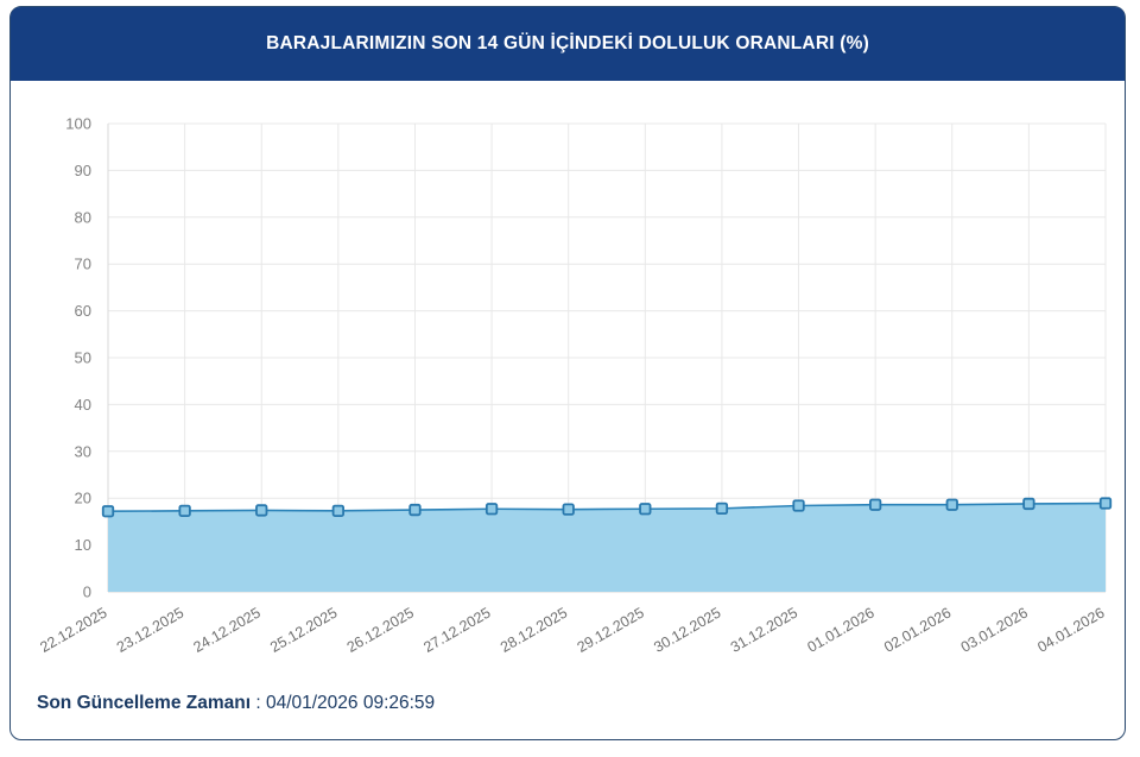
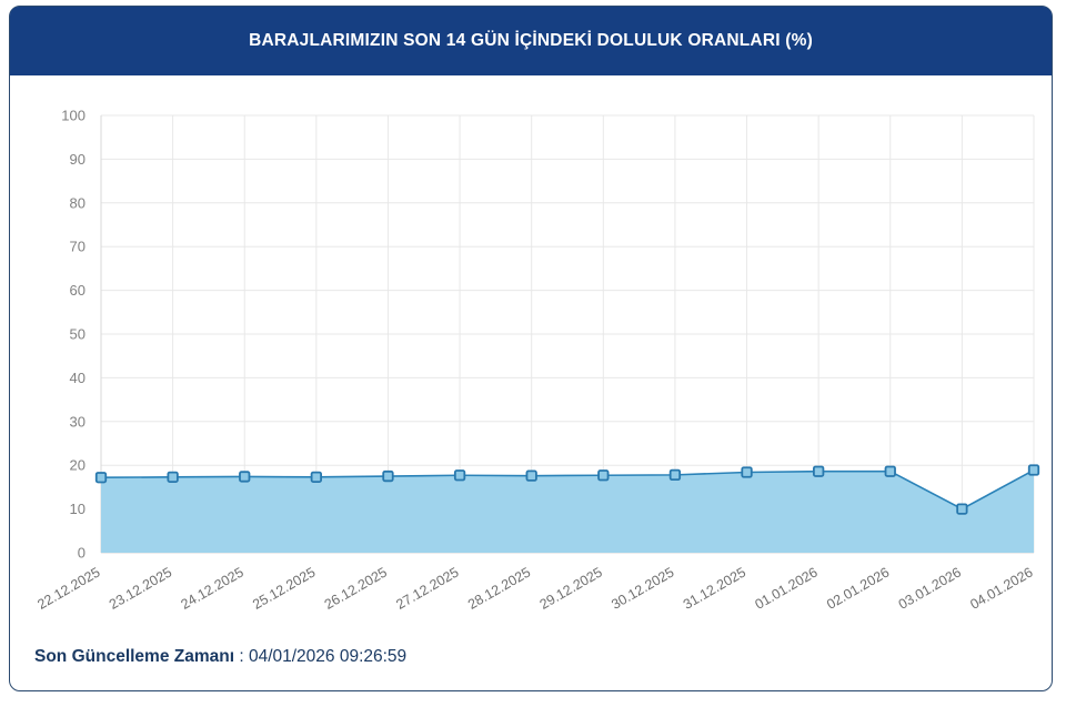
03.01.2026: 19 -> 10
